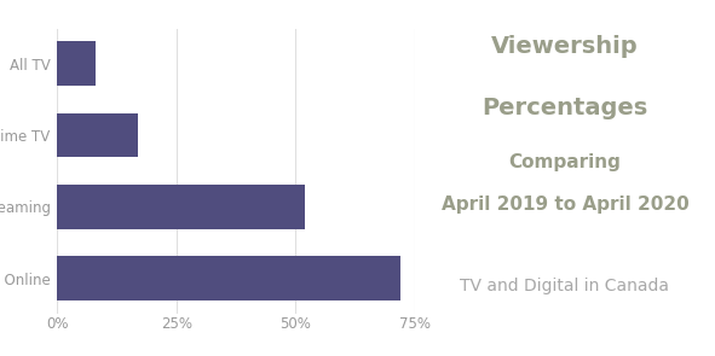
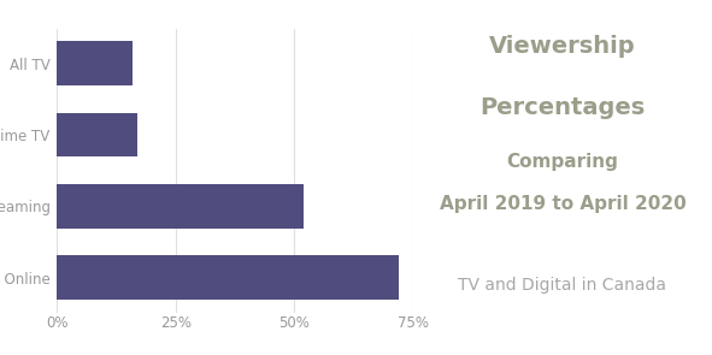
All TV: 8% -> 16%
